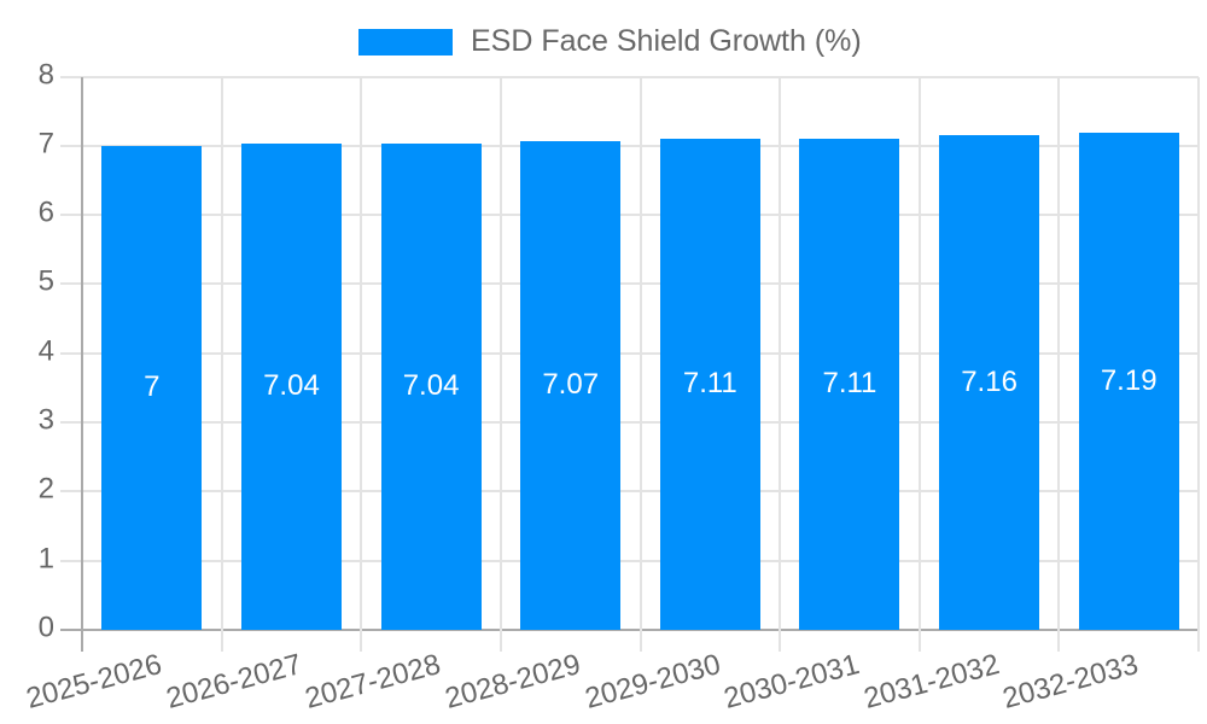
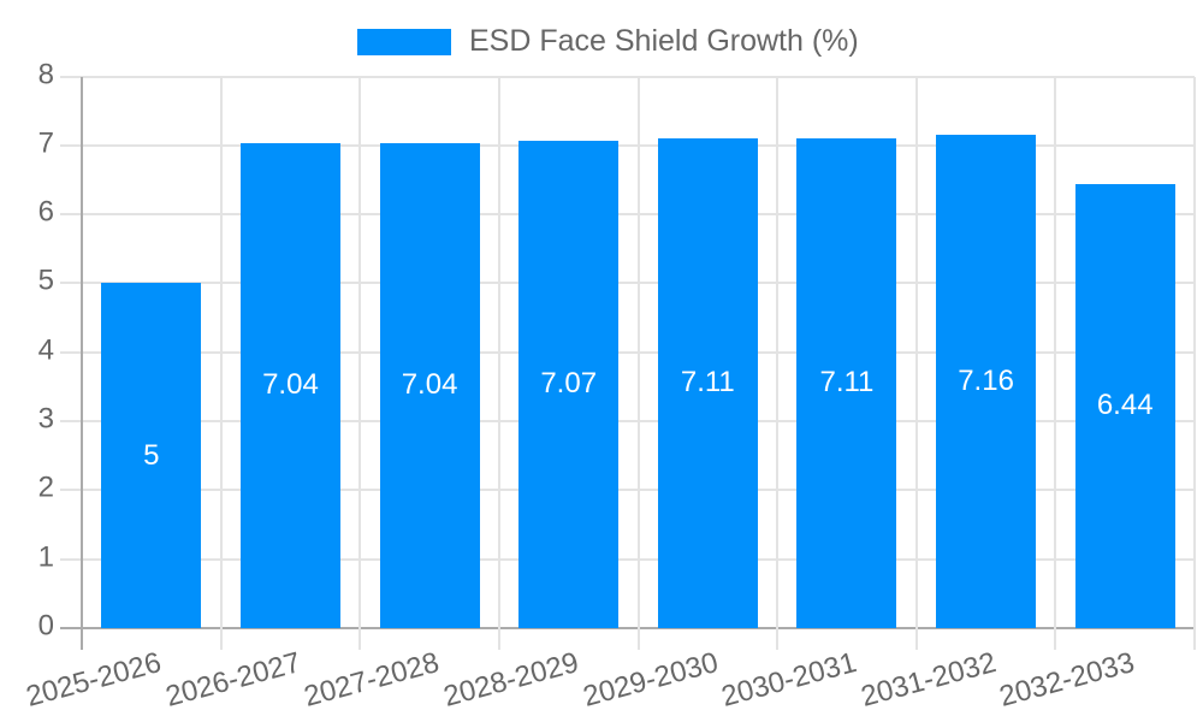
2025-2026: 7 -> 5
2032-2033: 7.19 -> 6.44
